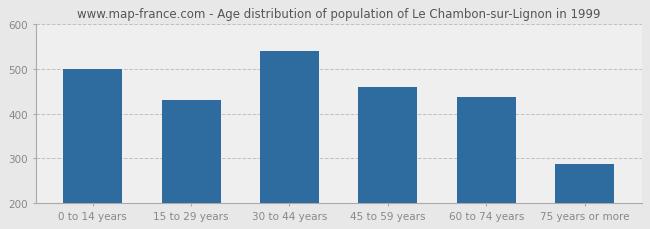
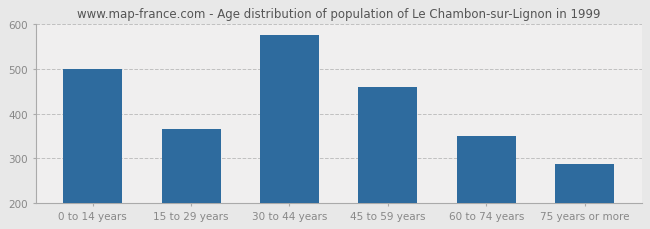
15 to 29 years: 430 -> 365
30 to 44 years: 540 -> 575
60 to 74 years: 437 -> 350
